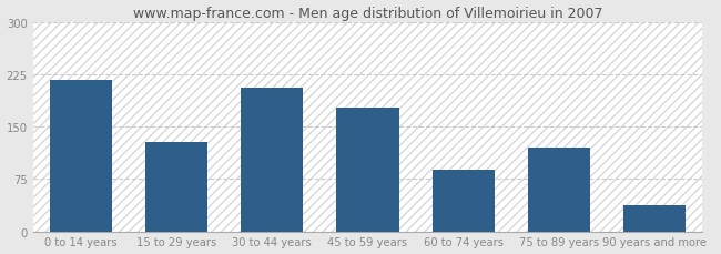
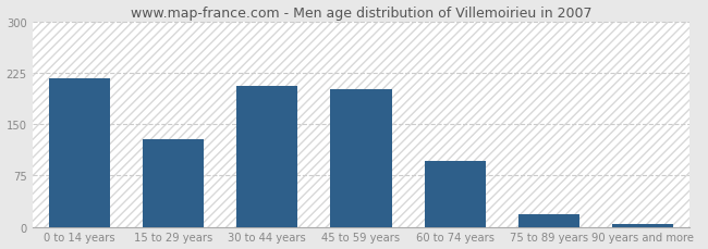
45 to 59 years: 178 -> 202
60 to 74 years: 88 -> 97
75 to 89 years: 120 -> 18
90 years and more: 38 -> 4
